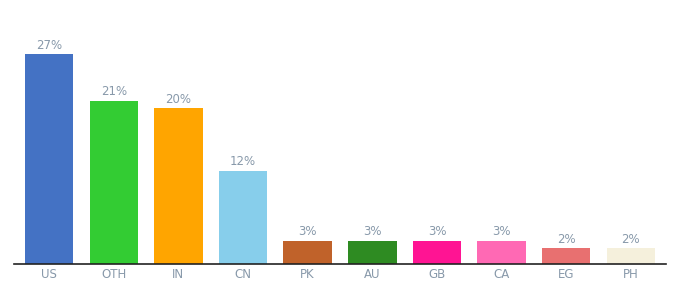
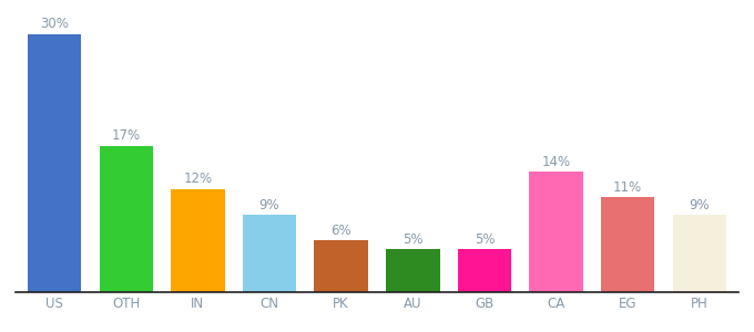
US: 27% -> 30%
OTH: 21% -> 17%
IN: 20% -> 12%
CN: 12% -> 9%
PK: 3% -> 6%
AU: 3% -> 5%
GB: 3% -> 5%
CA: 3% -> 14%
EG: 2% -> 11%
PH: 2% -> 9%
